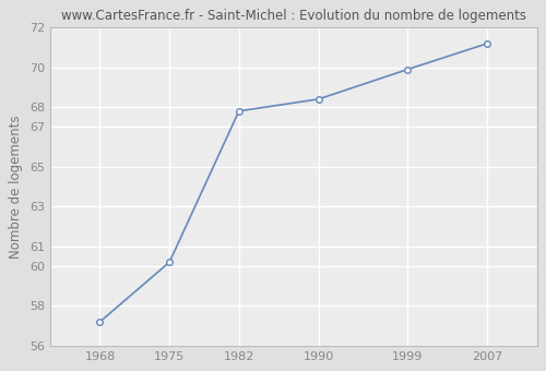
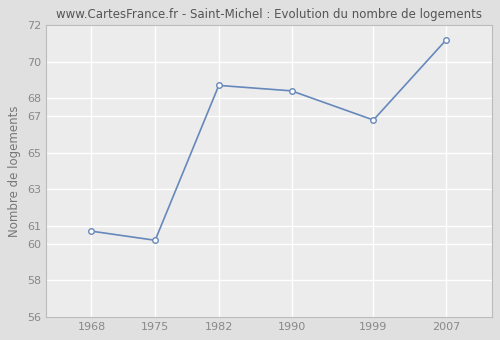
1968: 57.2 -> 60.7
1982: 67.8 -> 68.7
1999: 69.9 -> 66.8
